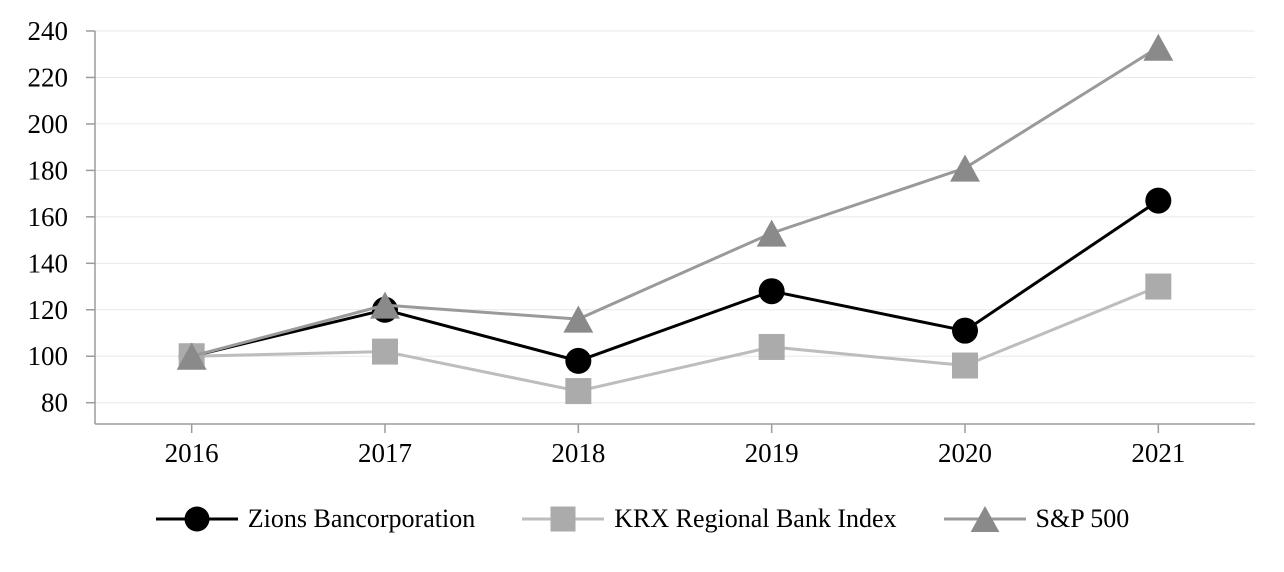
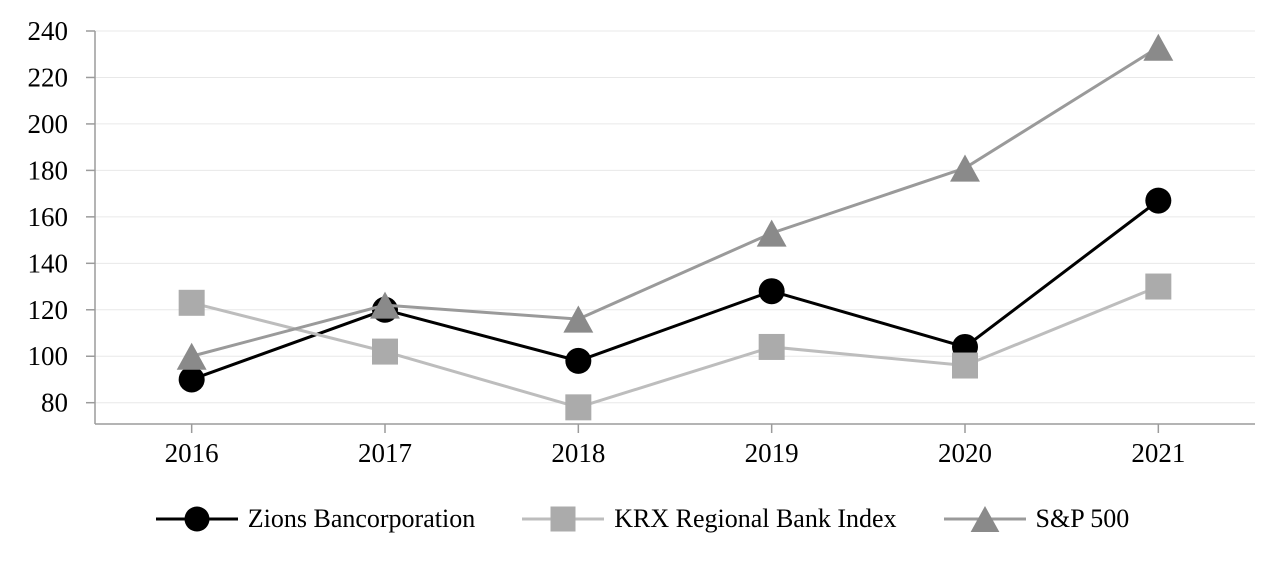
Zions Bancorporation/2016: 100 -> 90
KRX Regional Bank Index/2016: 100 -> 123
KRX Regional Bank Index/2018: 85 -> 78
Zions Bancorporation/2020: 111 -> 104
